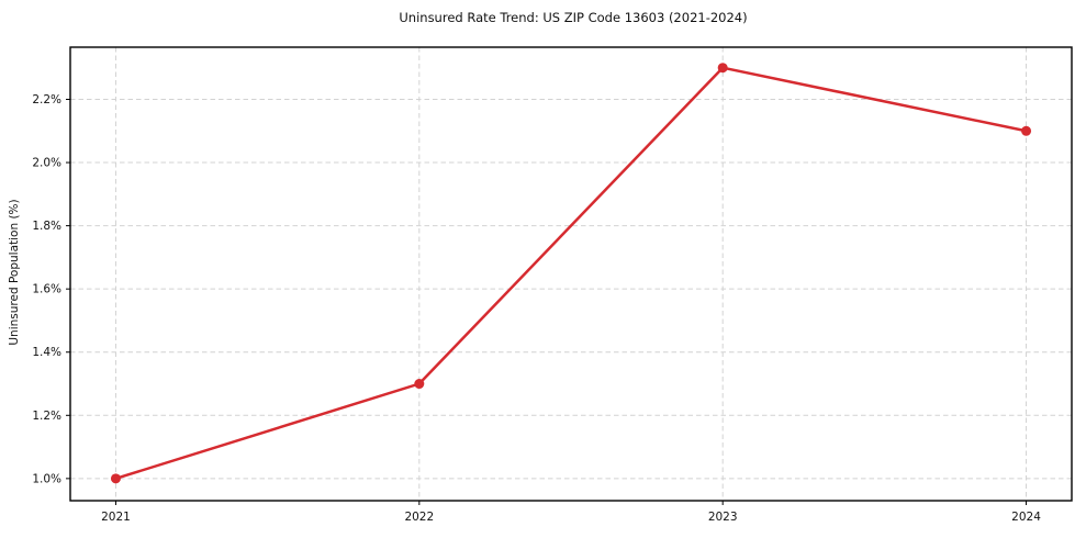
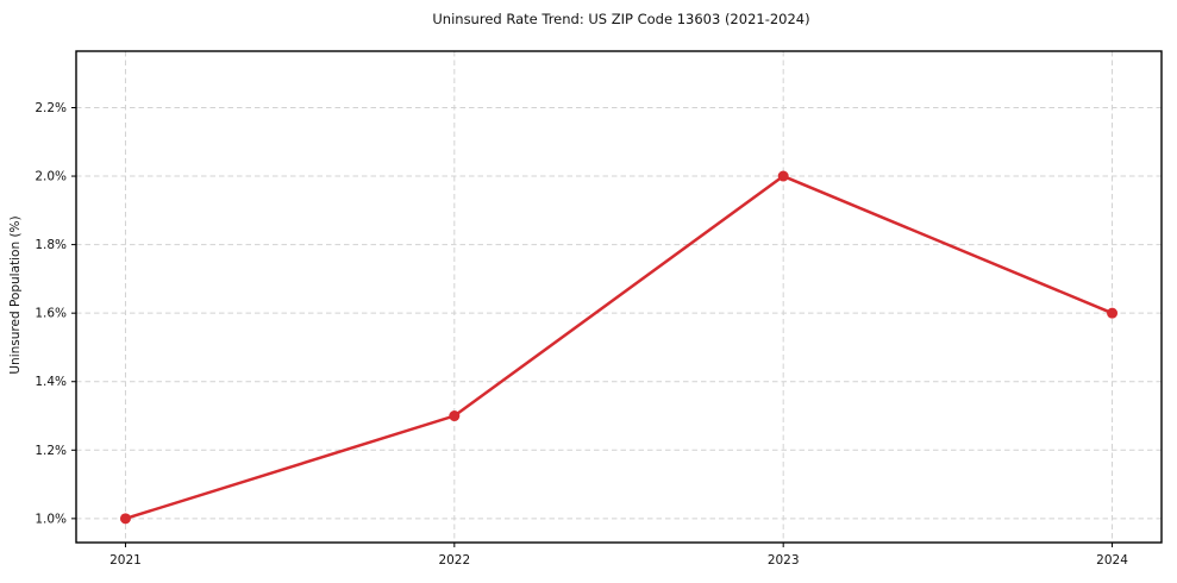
2023: 2.3% -> 2.0%
2024: 2.1% -> 1.6%
